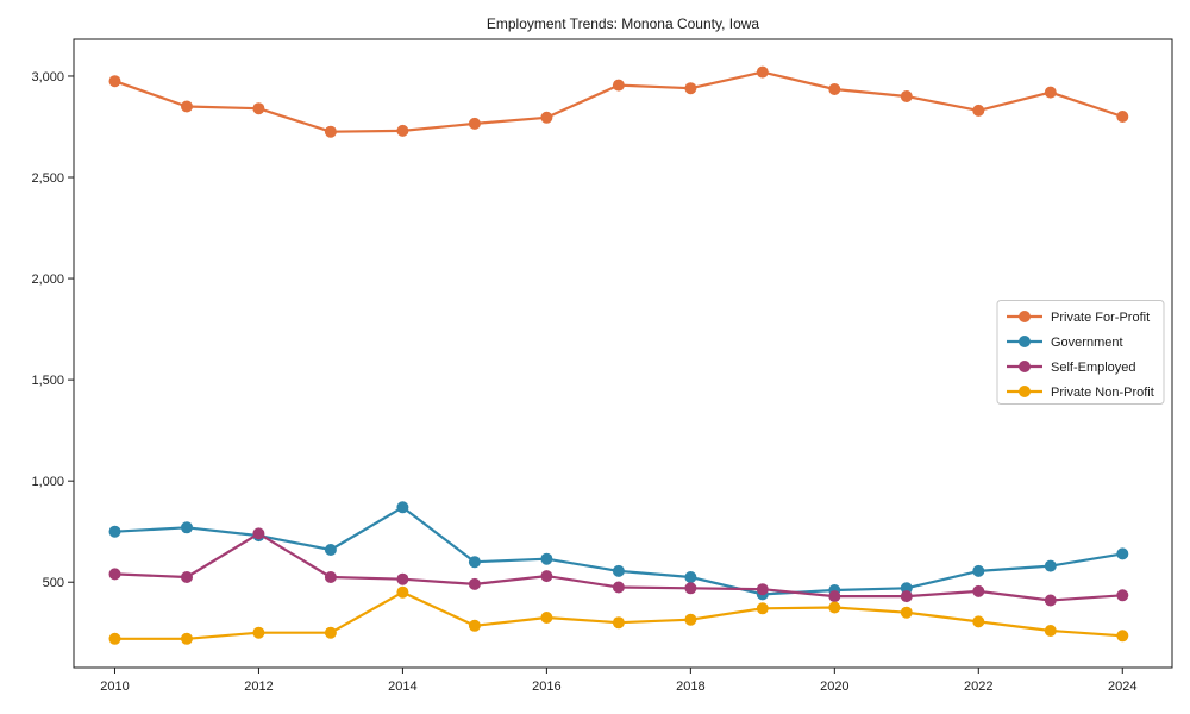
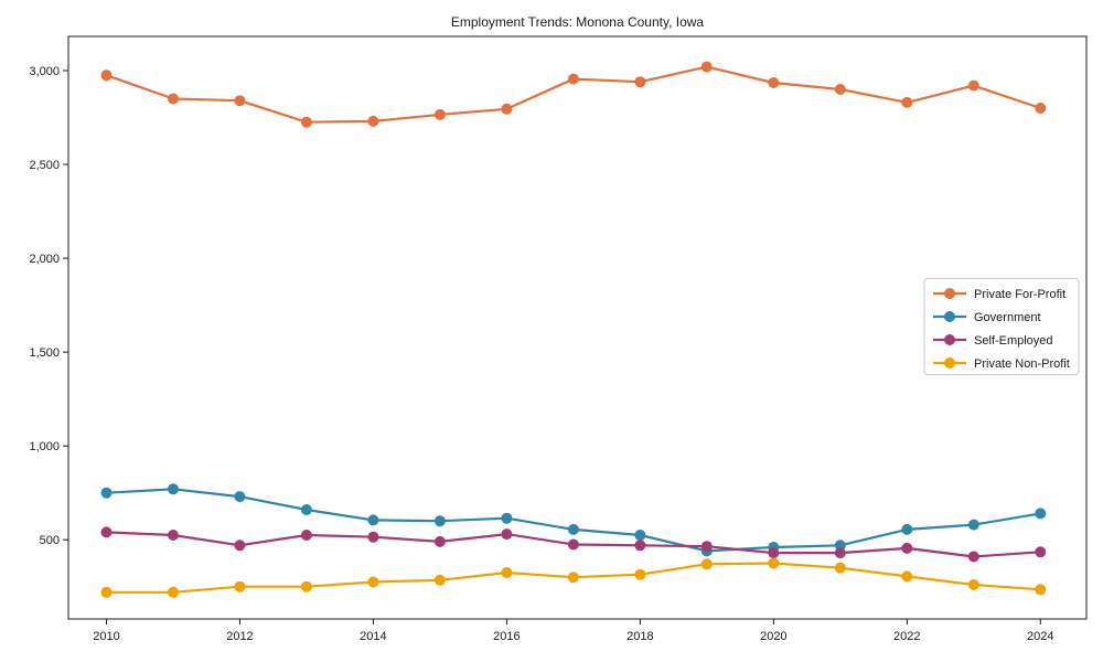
Self-Employed/2012: 740 -> 470
Government/2014: 870 -> 600
Private Non-Profit/2014: 450 -> 280
